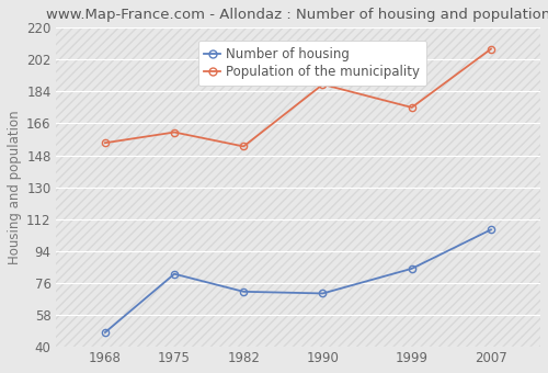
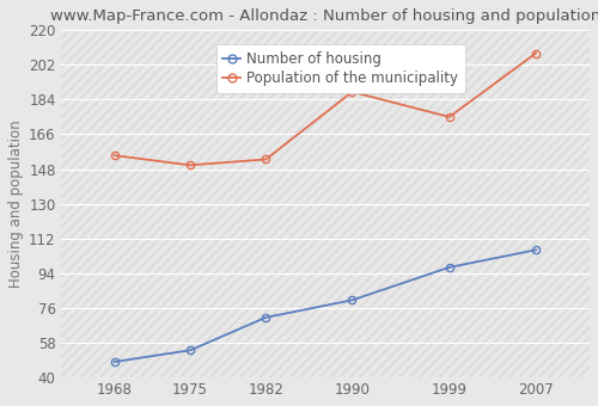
Number of housing/1975: 81 -> 54
Population of the municipality/1975: 161 -> 150
Number of housing/1990: 70 -> 80
Number of housing/1999: 84 -> 97
